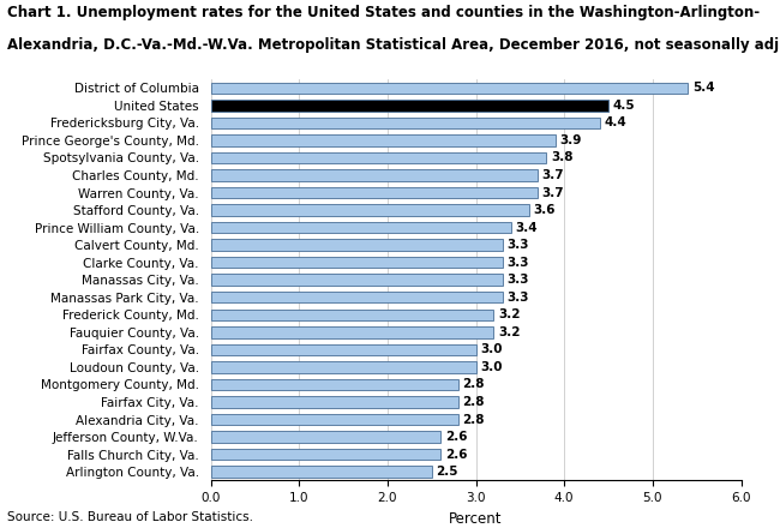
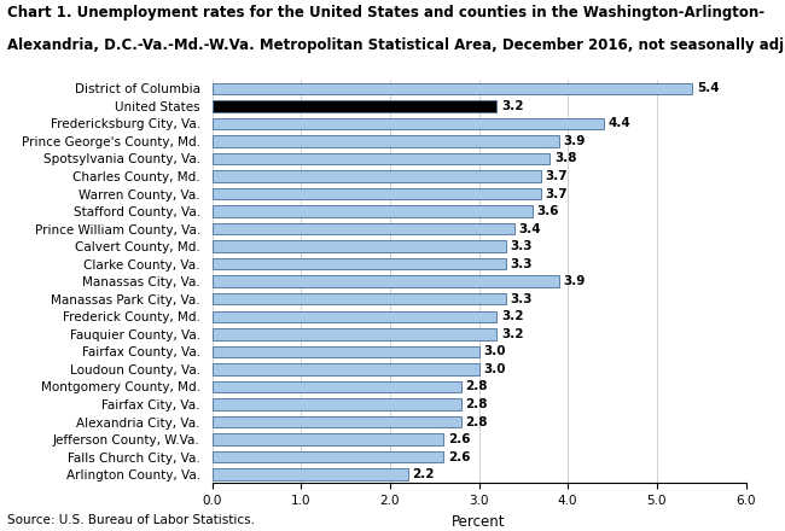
United States: 4.5 -> 3.2
Manassas City, Va.: 3.3 -> 3.9
Arlington County, Va.: 2.5 -> 2.2
